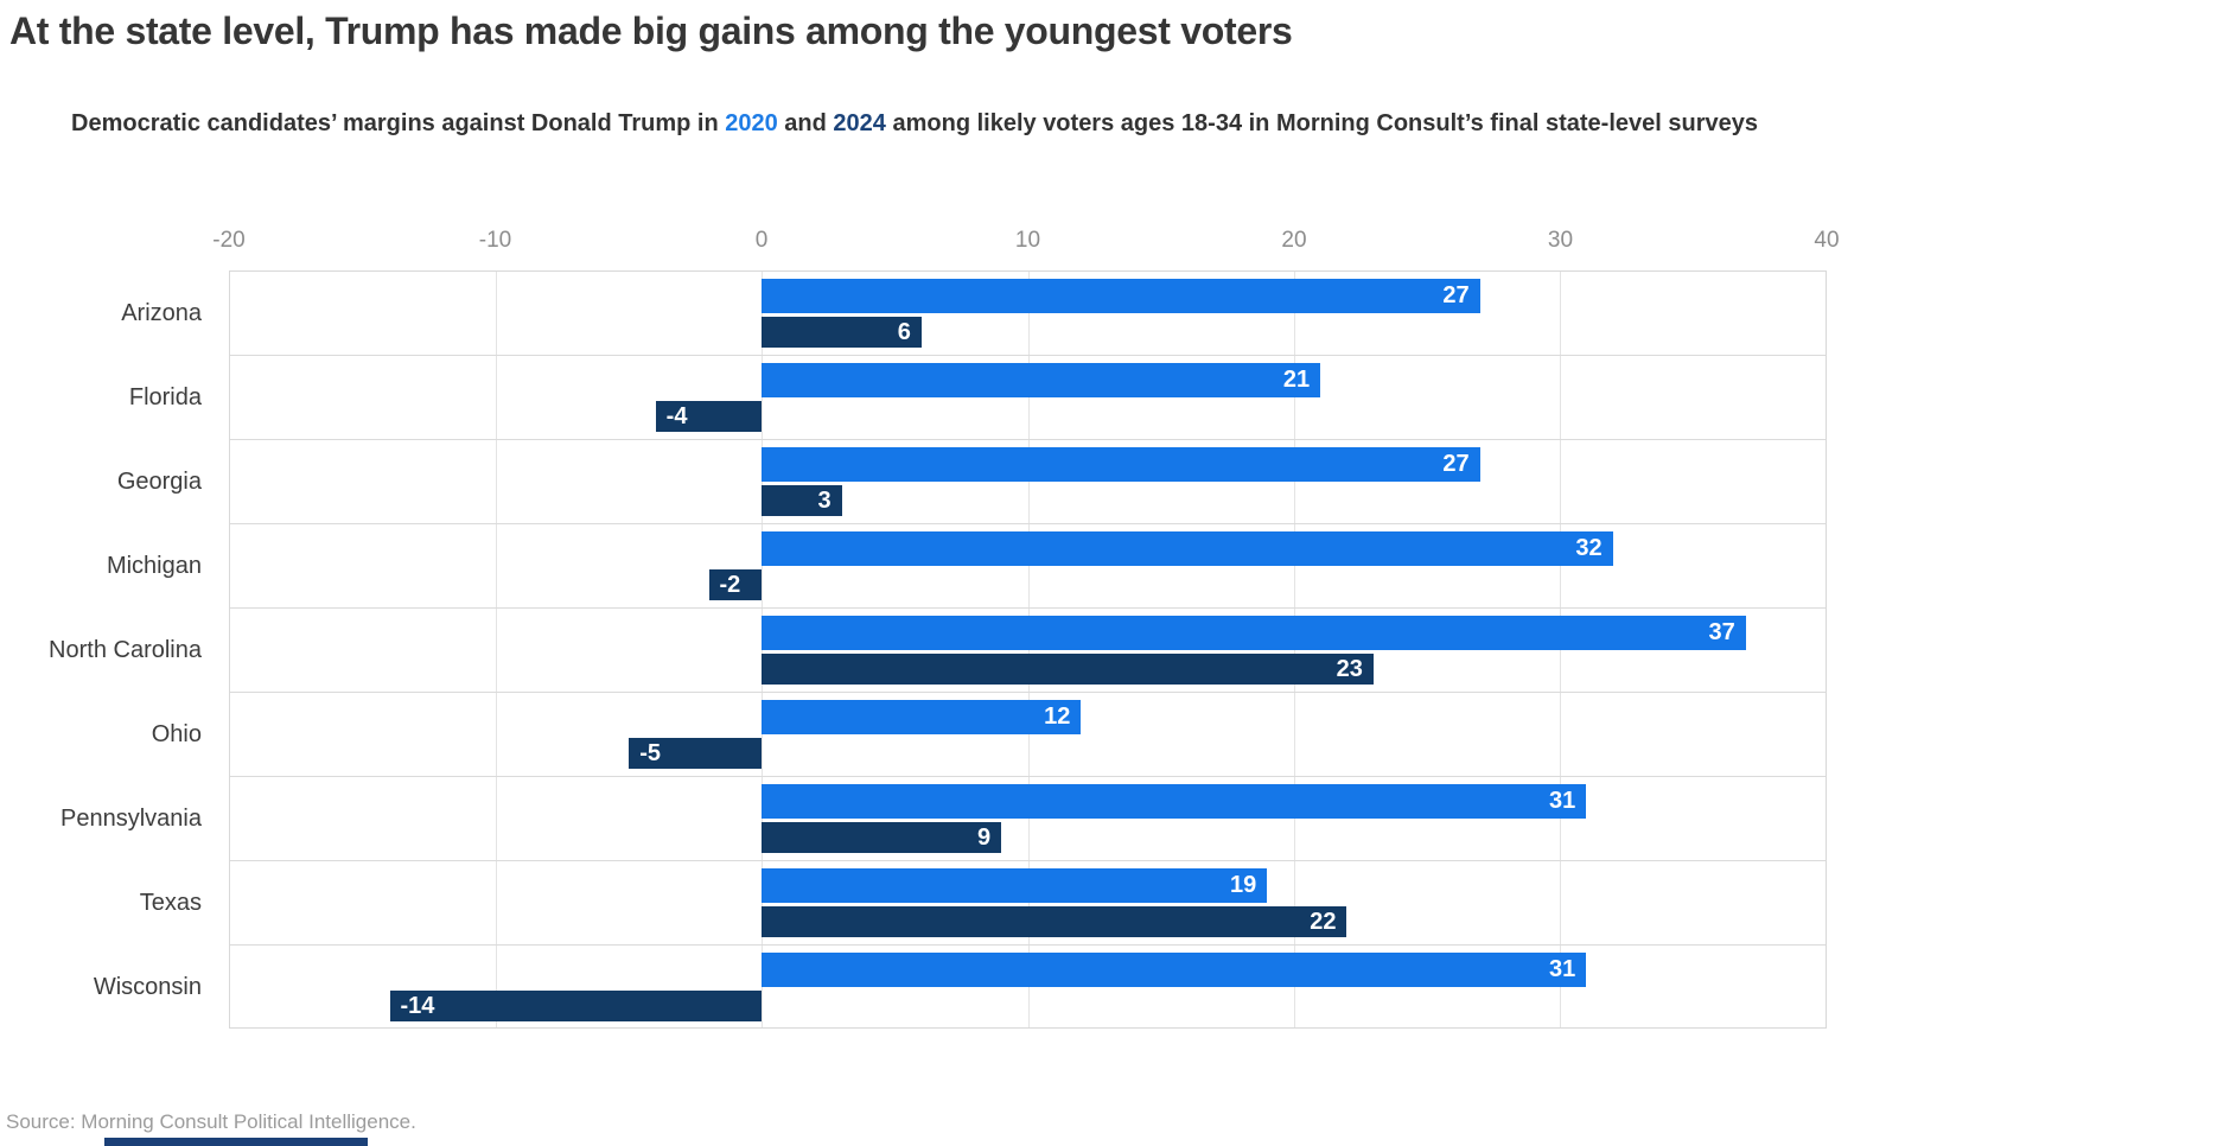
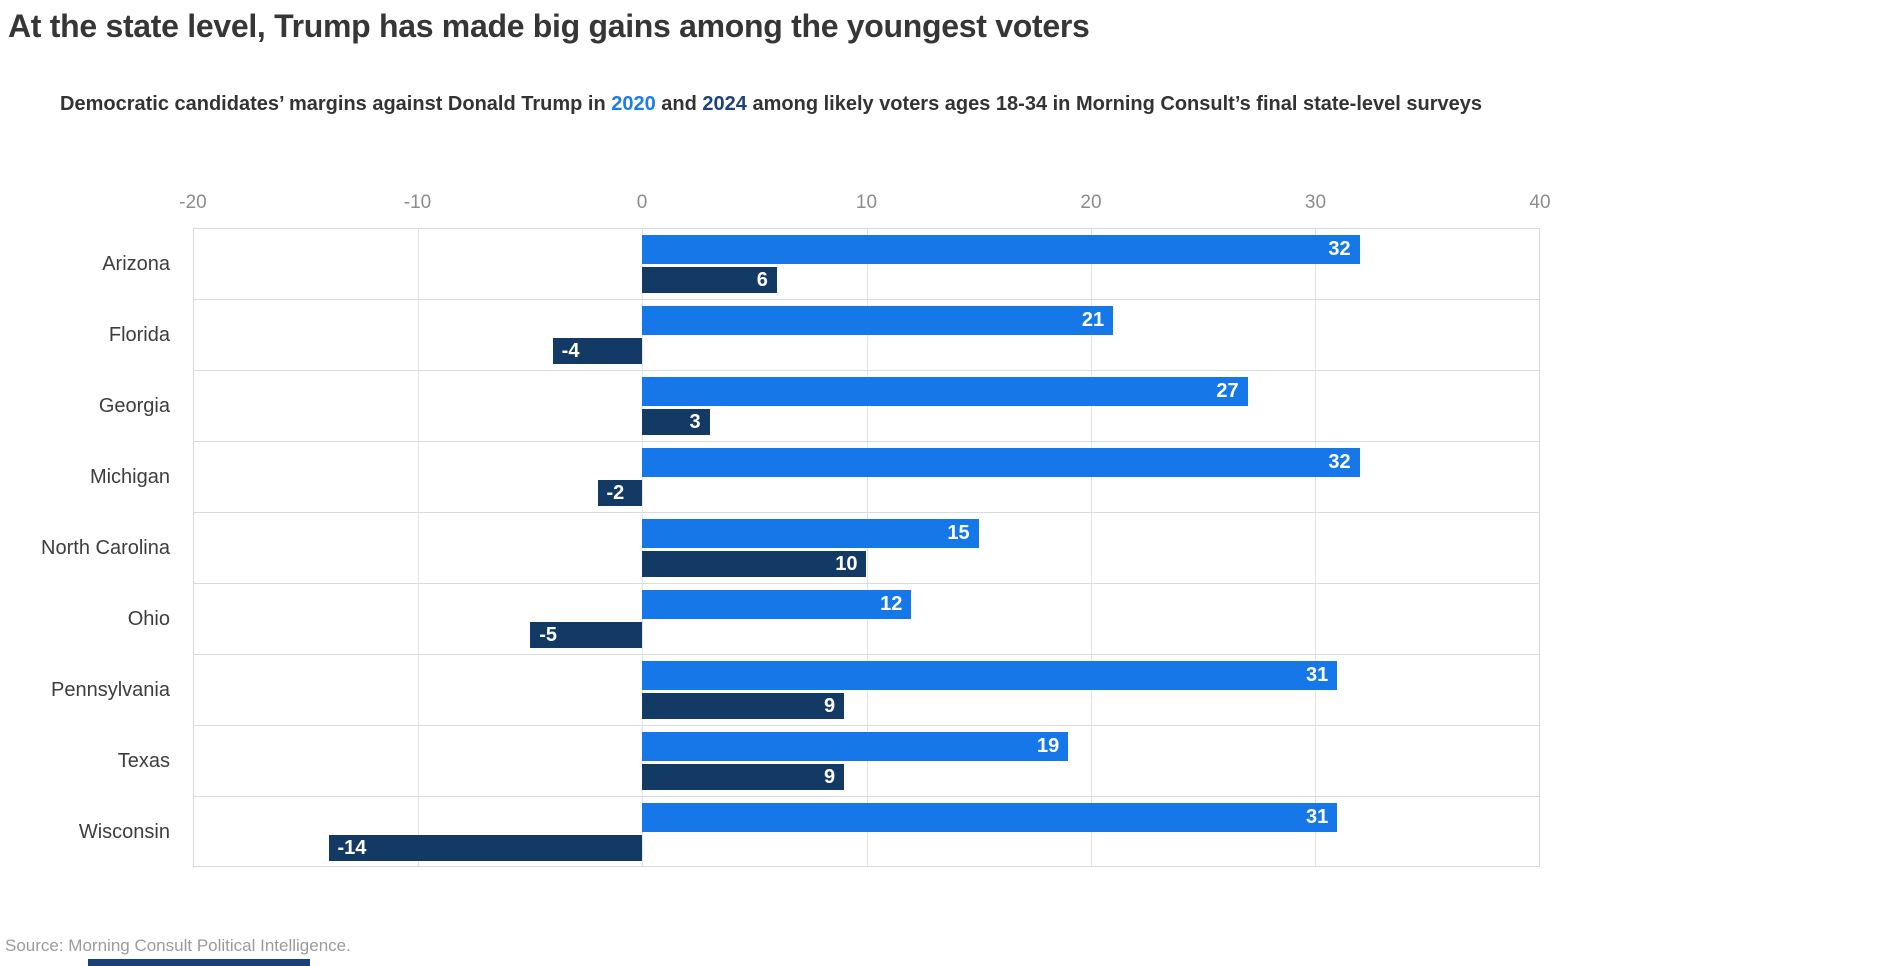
2020/Arizona: 27 -> 32
2020/North Carolina: 37 -> 15
2024/North Carolina: 23 -> 10
2024/Texas: 22 -> 9
